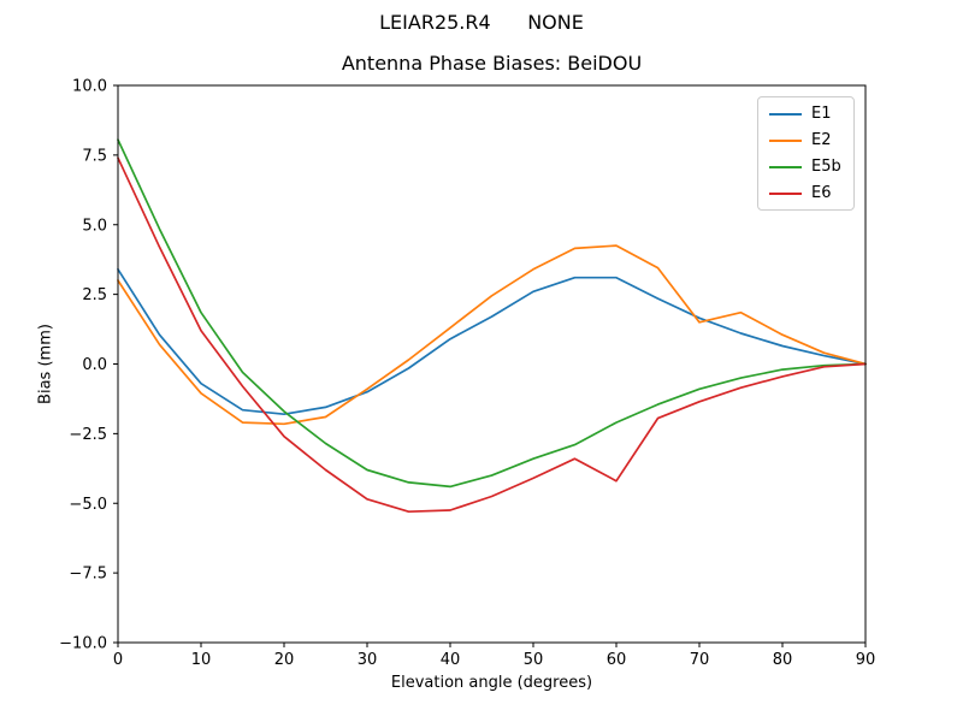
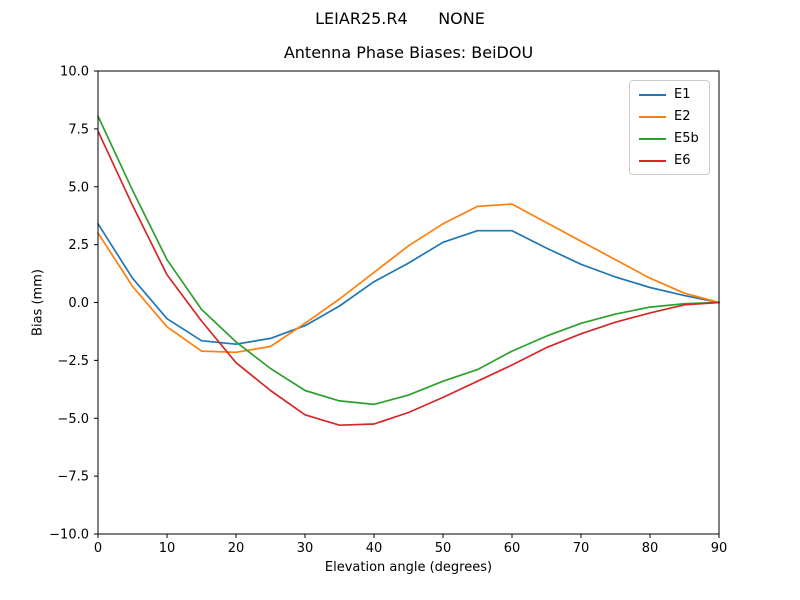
E6/60: -4.2 -> -2.7
E2/70: 1.5 -> 2.6
